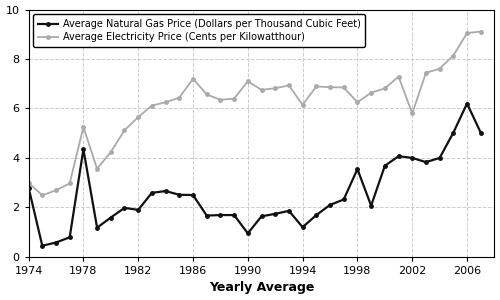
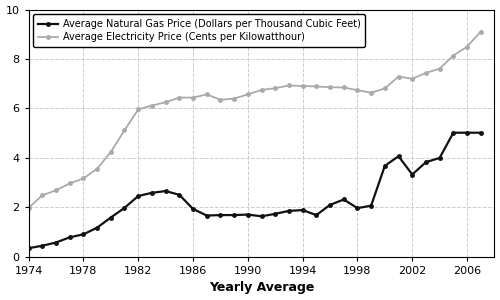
Average Natural Gas Price (Dollars per Thousand Cubic Feet)/1974: 2.80 -> 0.35
Average Electricity Price (Cents per Kilowatthour)/1974: 3.00 -> 1.98
Average Natural Gas Price (Dollars per Thousand Cubic Feet)/1978: 4.35 -> 0.91
Average Electricity Price (Cents per Kilowatthour)/1978: 5.25 -> 3.17
Average Natural Gas Price (Dollars per Thousand Cubic Feet)/1982: 1.90 -> 2.46
Average Electricity Price (Cents per Kilowatthour)/1982: 5.65 -> 5.96
Average Natural Gas Price (Dollars per Thousand Cubic Feet)/1986: 2.50 -> 1.94
Average Electricity Price (Cents per Kilowatthour)/1986: 7.20 -> 6.44
Average Natural Gas Price (Dollars per Thousand Cubic Feet)/1990: 0.95 -> 1.71
Average Electricity Price (Cents per Kilowatthour)/1990: 7.10 -> 6.57
Average Natural Gas Price (Dollars per Thousand Cubic Feet)/1994: 1.20 -> 1.89
Average Electricity Price (Cents per Kilowatthour)/1994: 6.15 -> 6.91
Average Natural Gas Price (Dollars per Thousand Cubic Feet)/1998: 3.55 -> 1.97
Average Electricity Price (Cents per Kilowatthour)/1998: 6.25 -> 6.74
Average Natural Gas Price (Dollars per Thousand Cubic Feet)/2002: 4.00 -> 3.33
Average Electricity Price (Cents per Kilowatthour)/2002: 5.80 -> 7.20
Average Natural Gas Price (Dollars per Thousand Cubic Feet)/2006: 6.20 -> 5.02
Average Electricity Price (Cents per Kilowatthour)/2006: 9.05 -> 8.50
